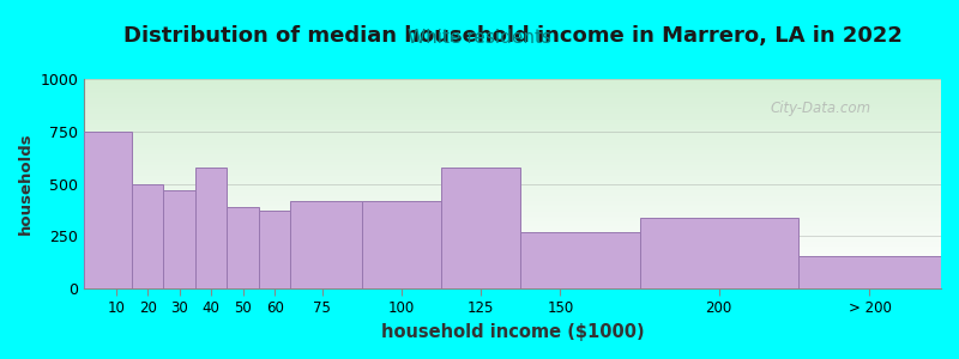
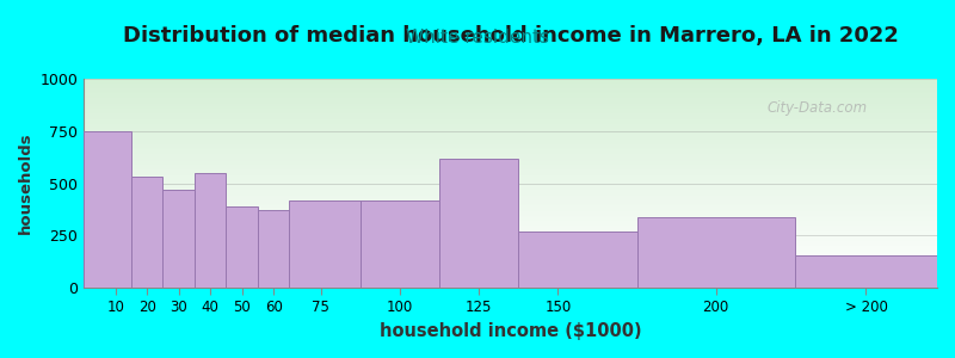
20: 500 -> 530
40: 580 -> 550
125: 580 -> 620
